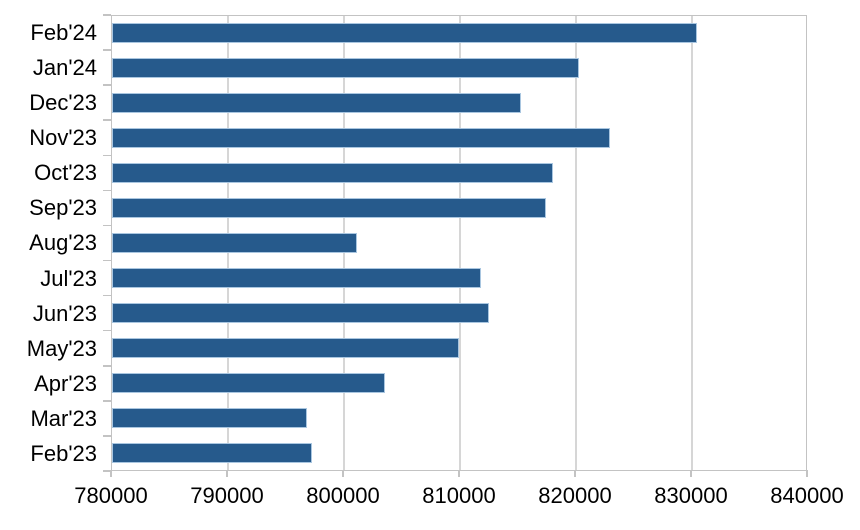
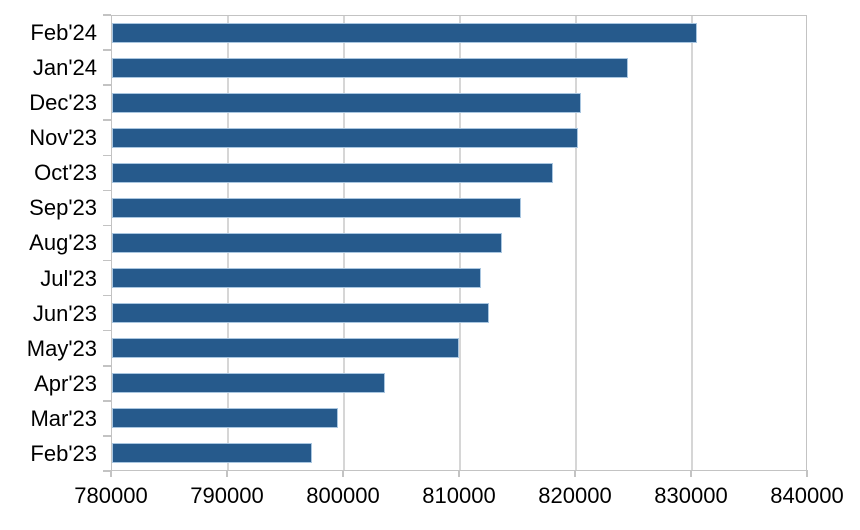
Jan'24: 820300 -> 824500
Dec'23: 815300 -> 820400
Nov'23: 822900 -> 820200
Sep'23: 817400 -> 815300
Aug'23: 801100 -> 813600
Mar'23: 796800 -> 799500
